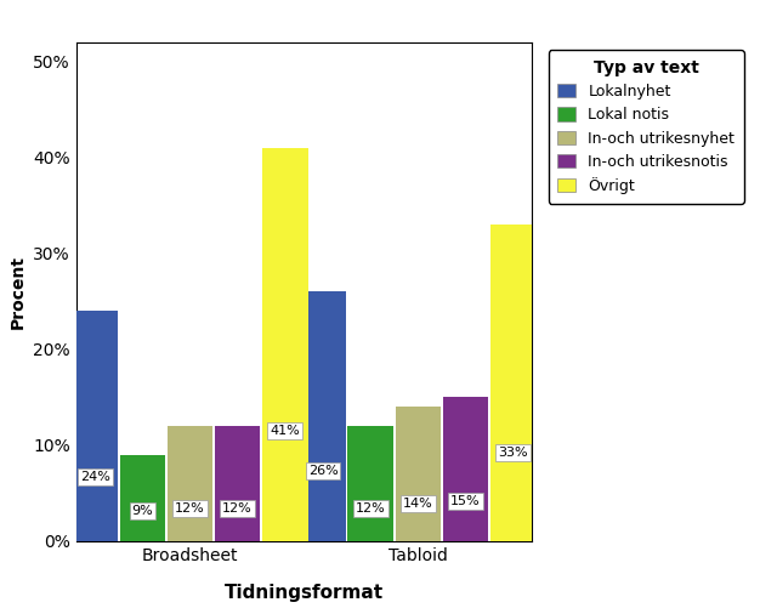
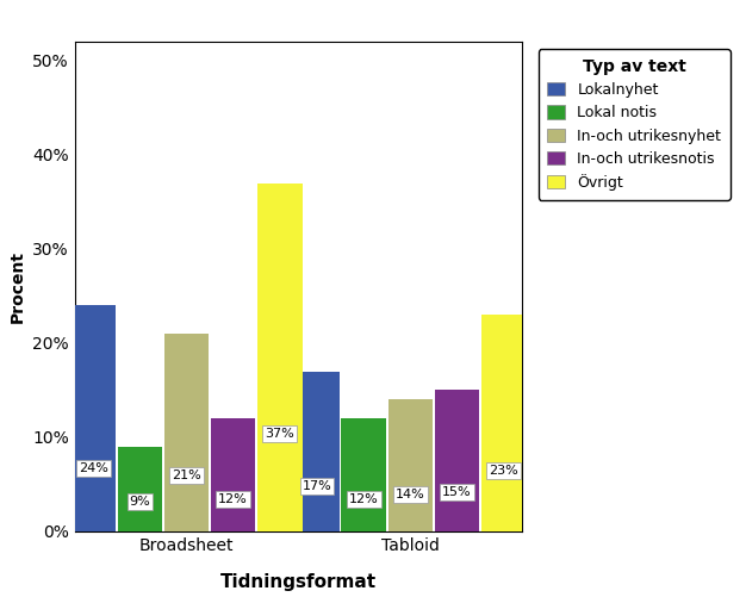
In-och utrikesnyhet/Broadsheet: 12% -> 21%
Övrigt/Broadsheet: 41% -> 37%
Lokalnyhet/Tabloid: 26% -> 17%
Övrigt/Tabloid: 33% -> 23%
